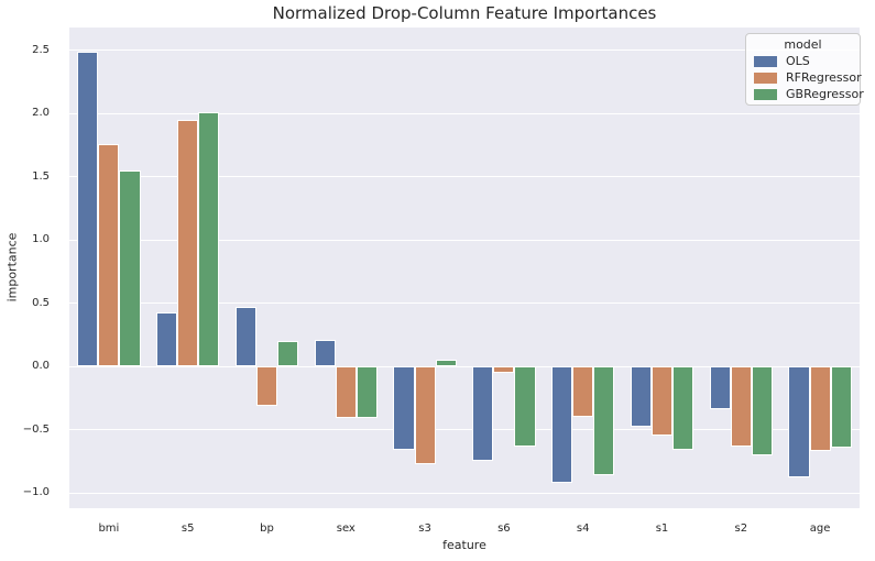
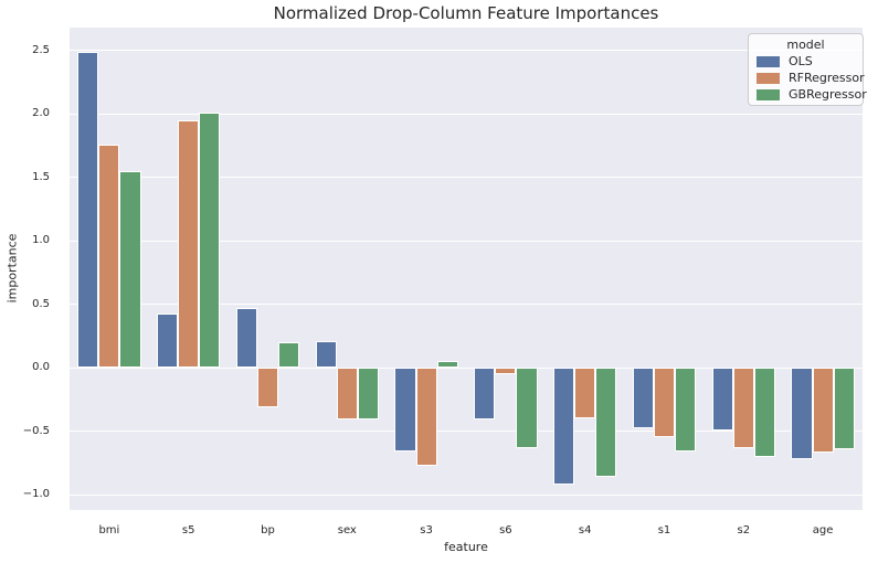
OLS/s6: -0.75 -> -0.41
OLS/s2: -0.34 -> -0.49
OLS/age: -0.88 -> -0.72
